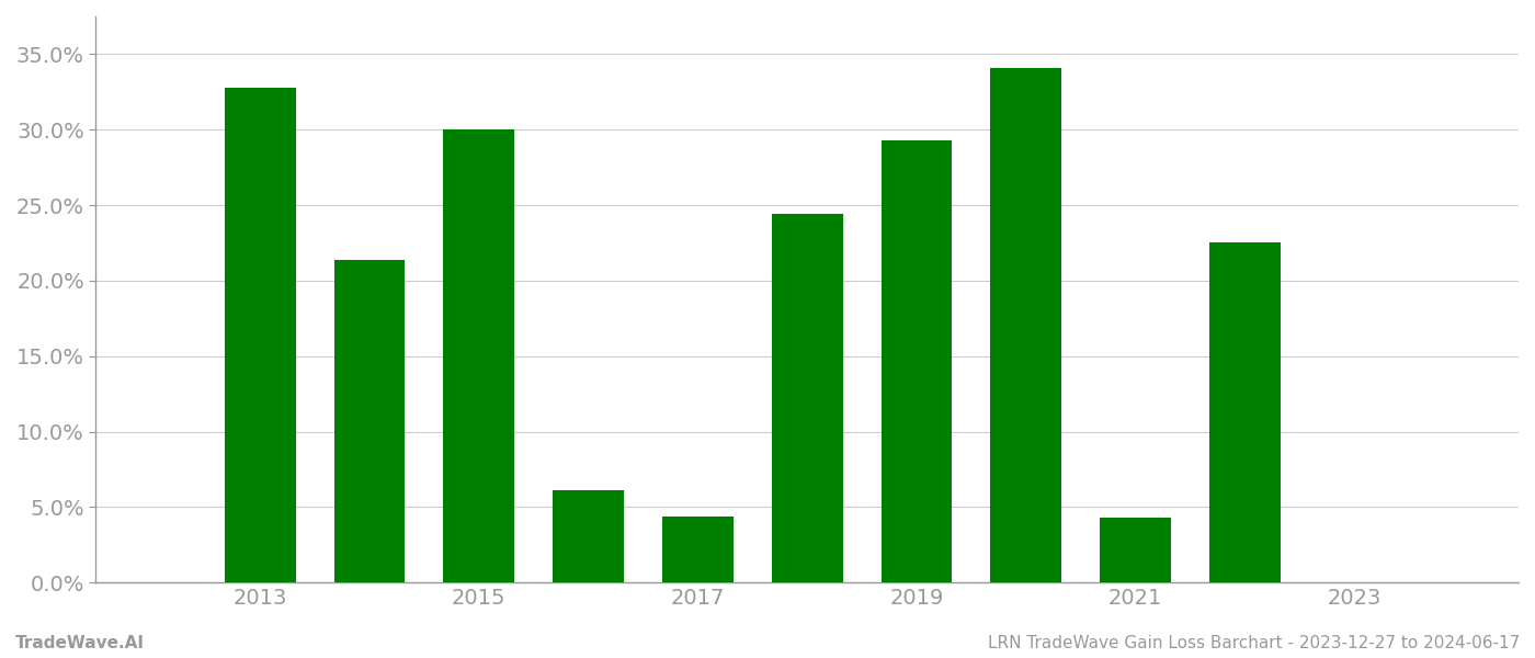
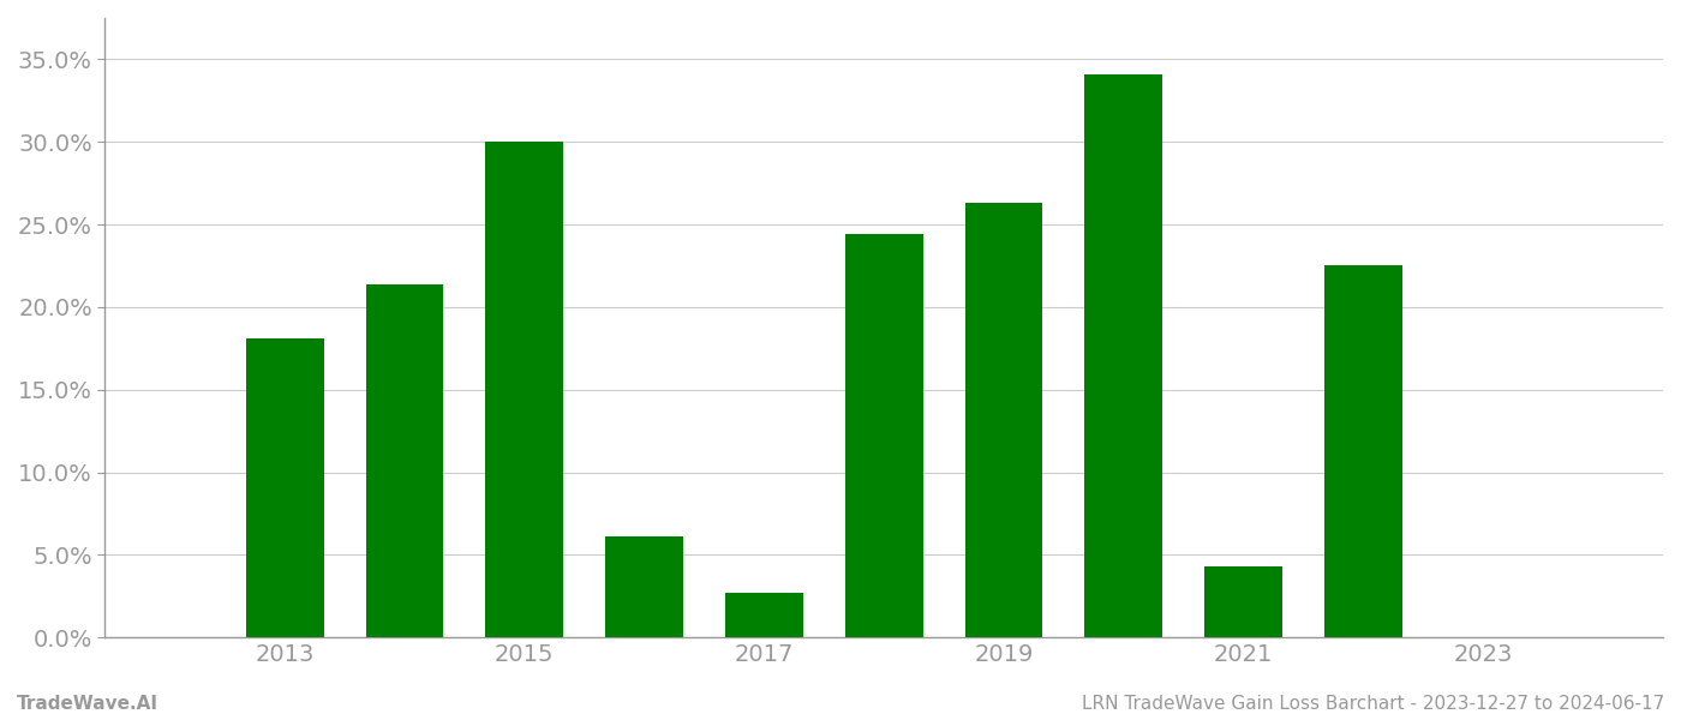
2013: 32.8% -> 18.1%
2017: 4.4% -> 2.7%
2019: 29.3% -> 26.3%
